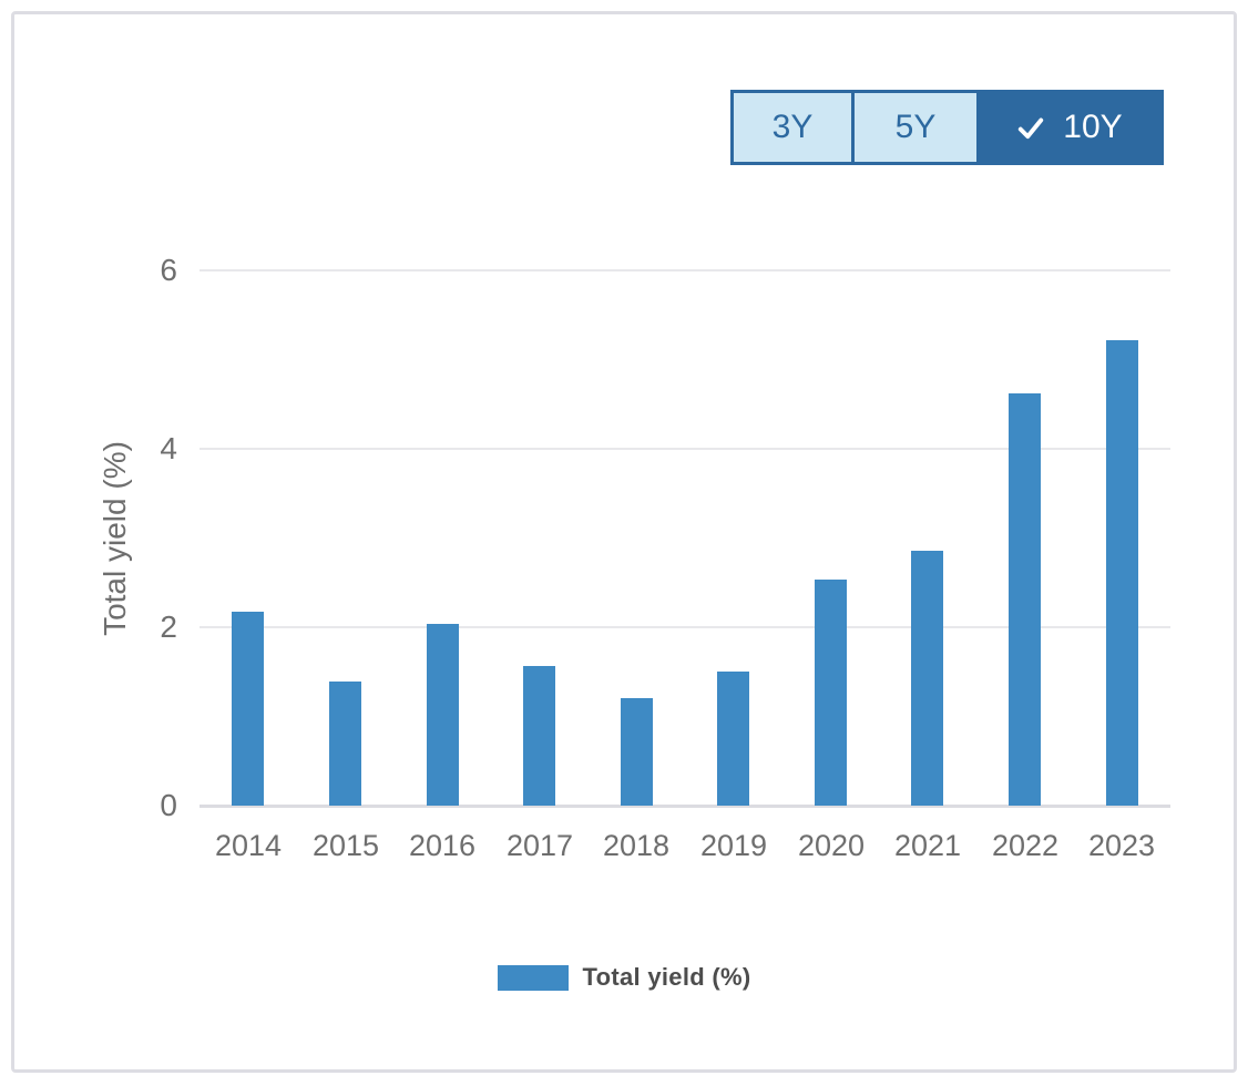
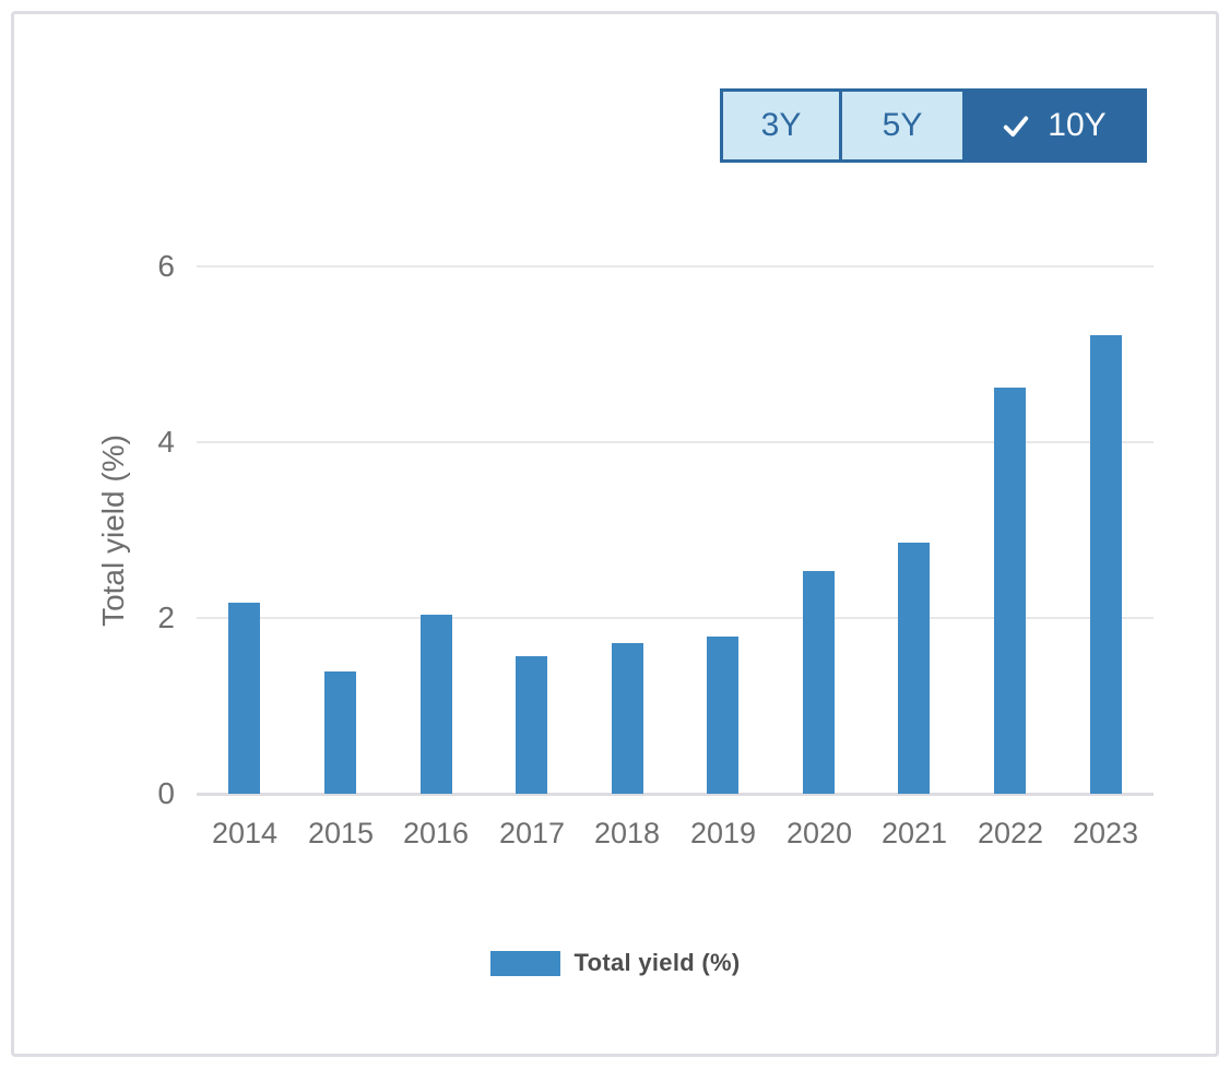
2018: 1.2 -> 1.7
2019: 1.5 -> 1.8
